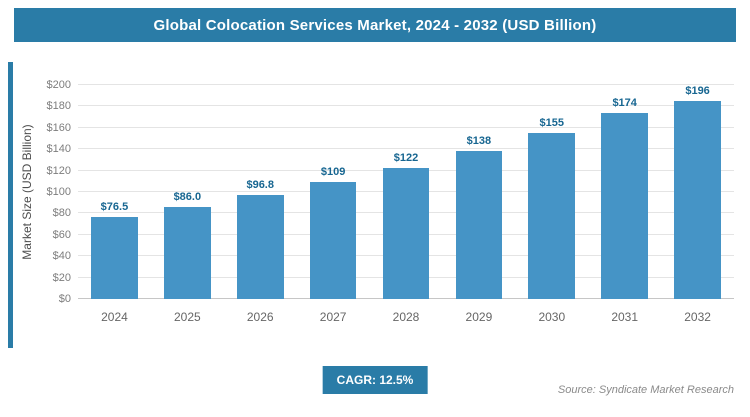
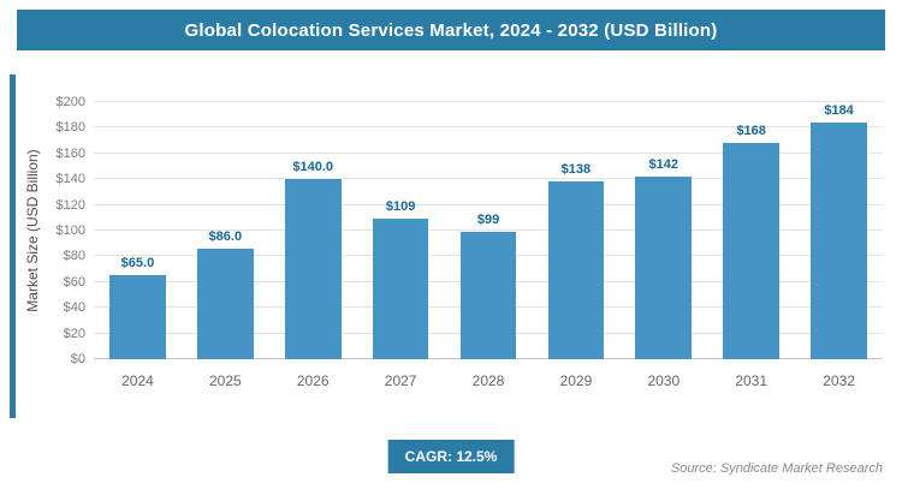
2024: $76.5 -> $65.0
2026: $96.8 -> $140.0
2028: $122 -> $99
2030: $155 -> $142
2031: $174 -> $168
2032: $196 -> $184
